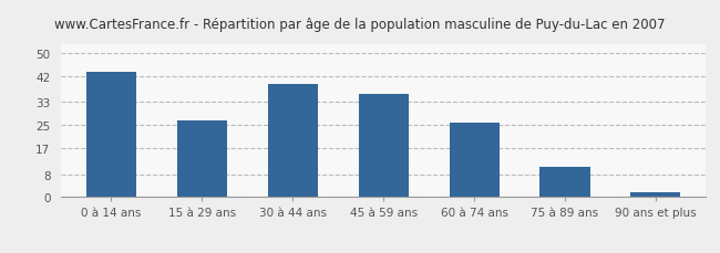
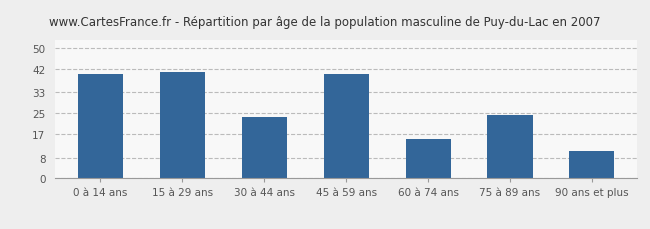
0 à 14 ans: 43.5 -> 40.0
15 à 29 ans: 26.5 -> 41.0
30 à 44 ans: 39.5 -> 23.5
45 à 59 ans: 36.0 -> 40.0
60 à 74 ans: 26.0 -> 15.0
75 à 89 ans: 10.5 -> 24.5
90 ans et plus: 1.5 -> 10.5
